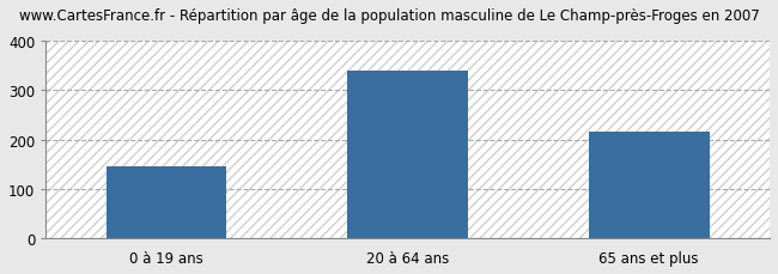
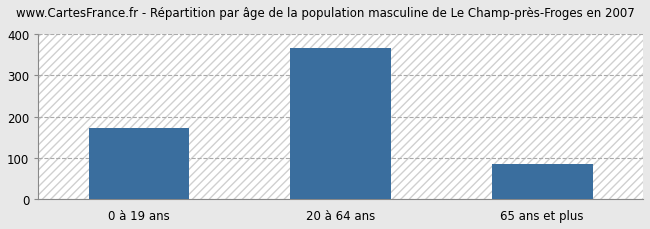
0 à 19 ans: 145 -> 172
20 à 64 ans: 340 -> 365
65 ans et plus: 215 -> 85
